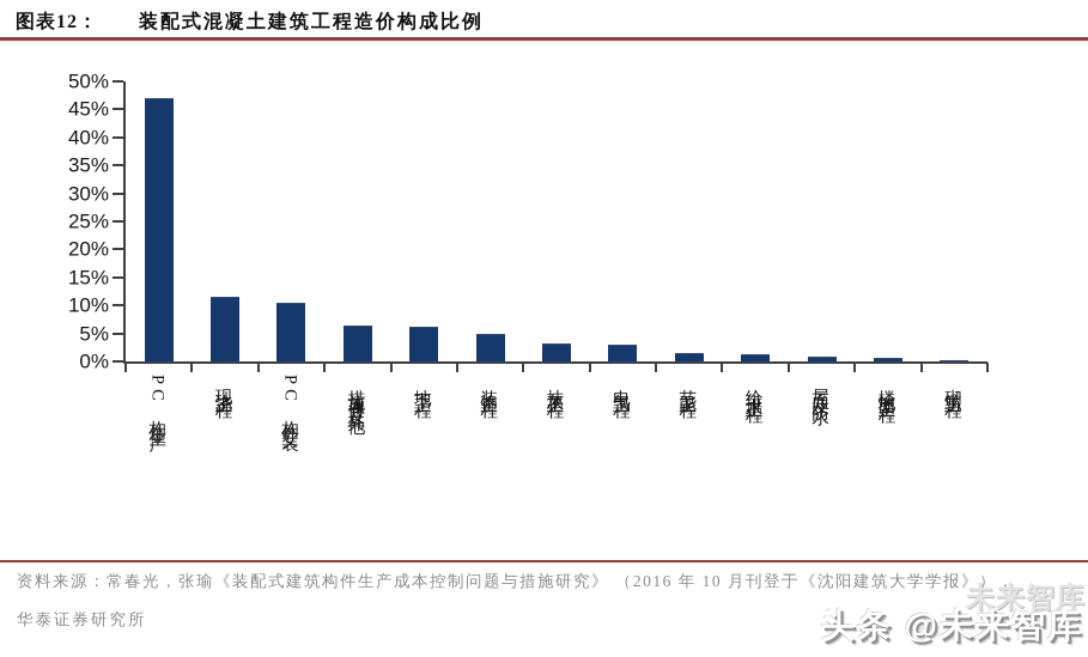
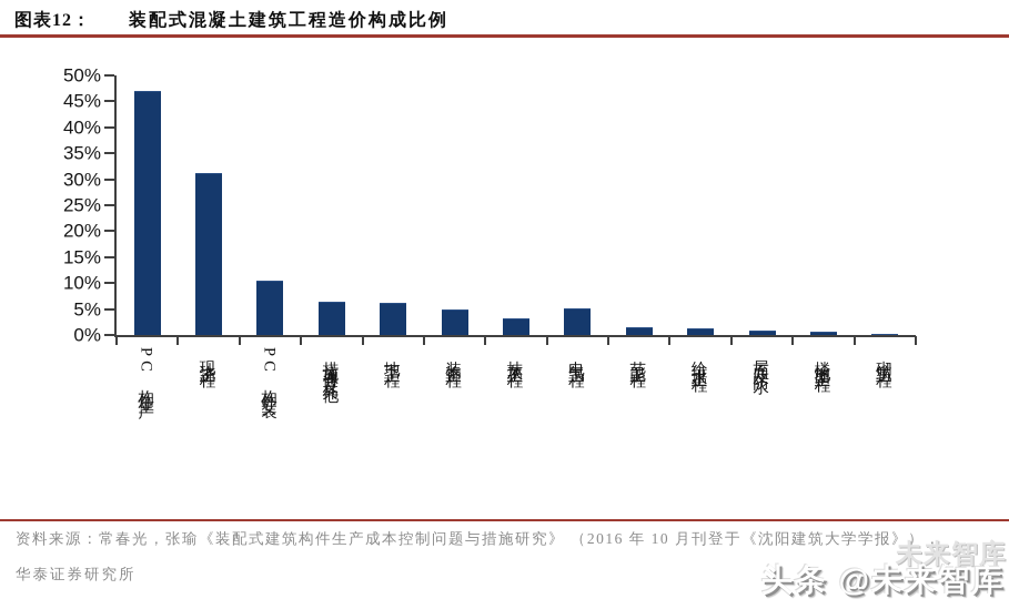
现浇工程: 11% -> 31%
电气工程: 3% -> 5%
